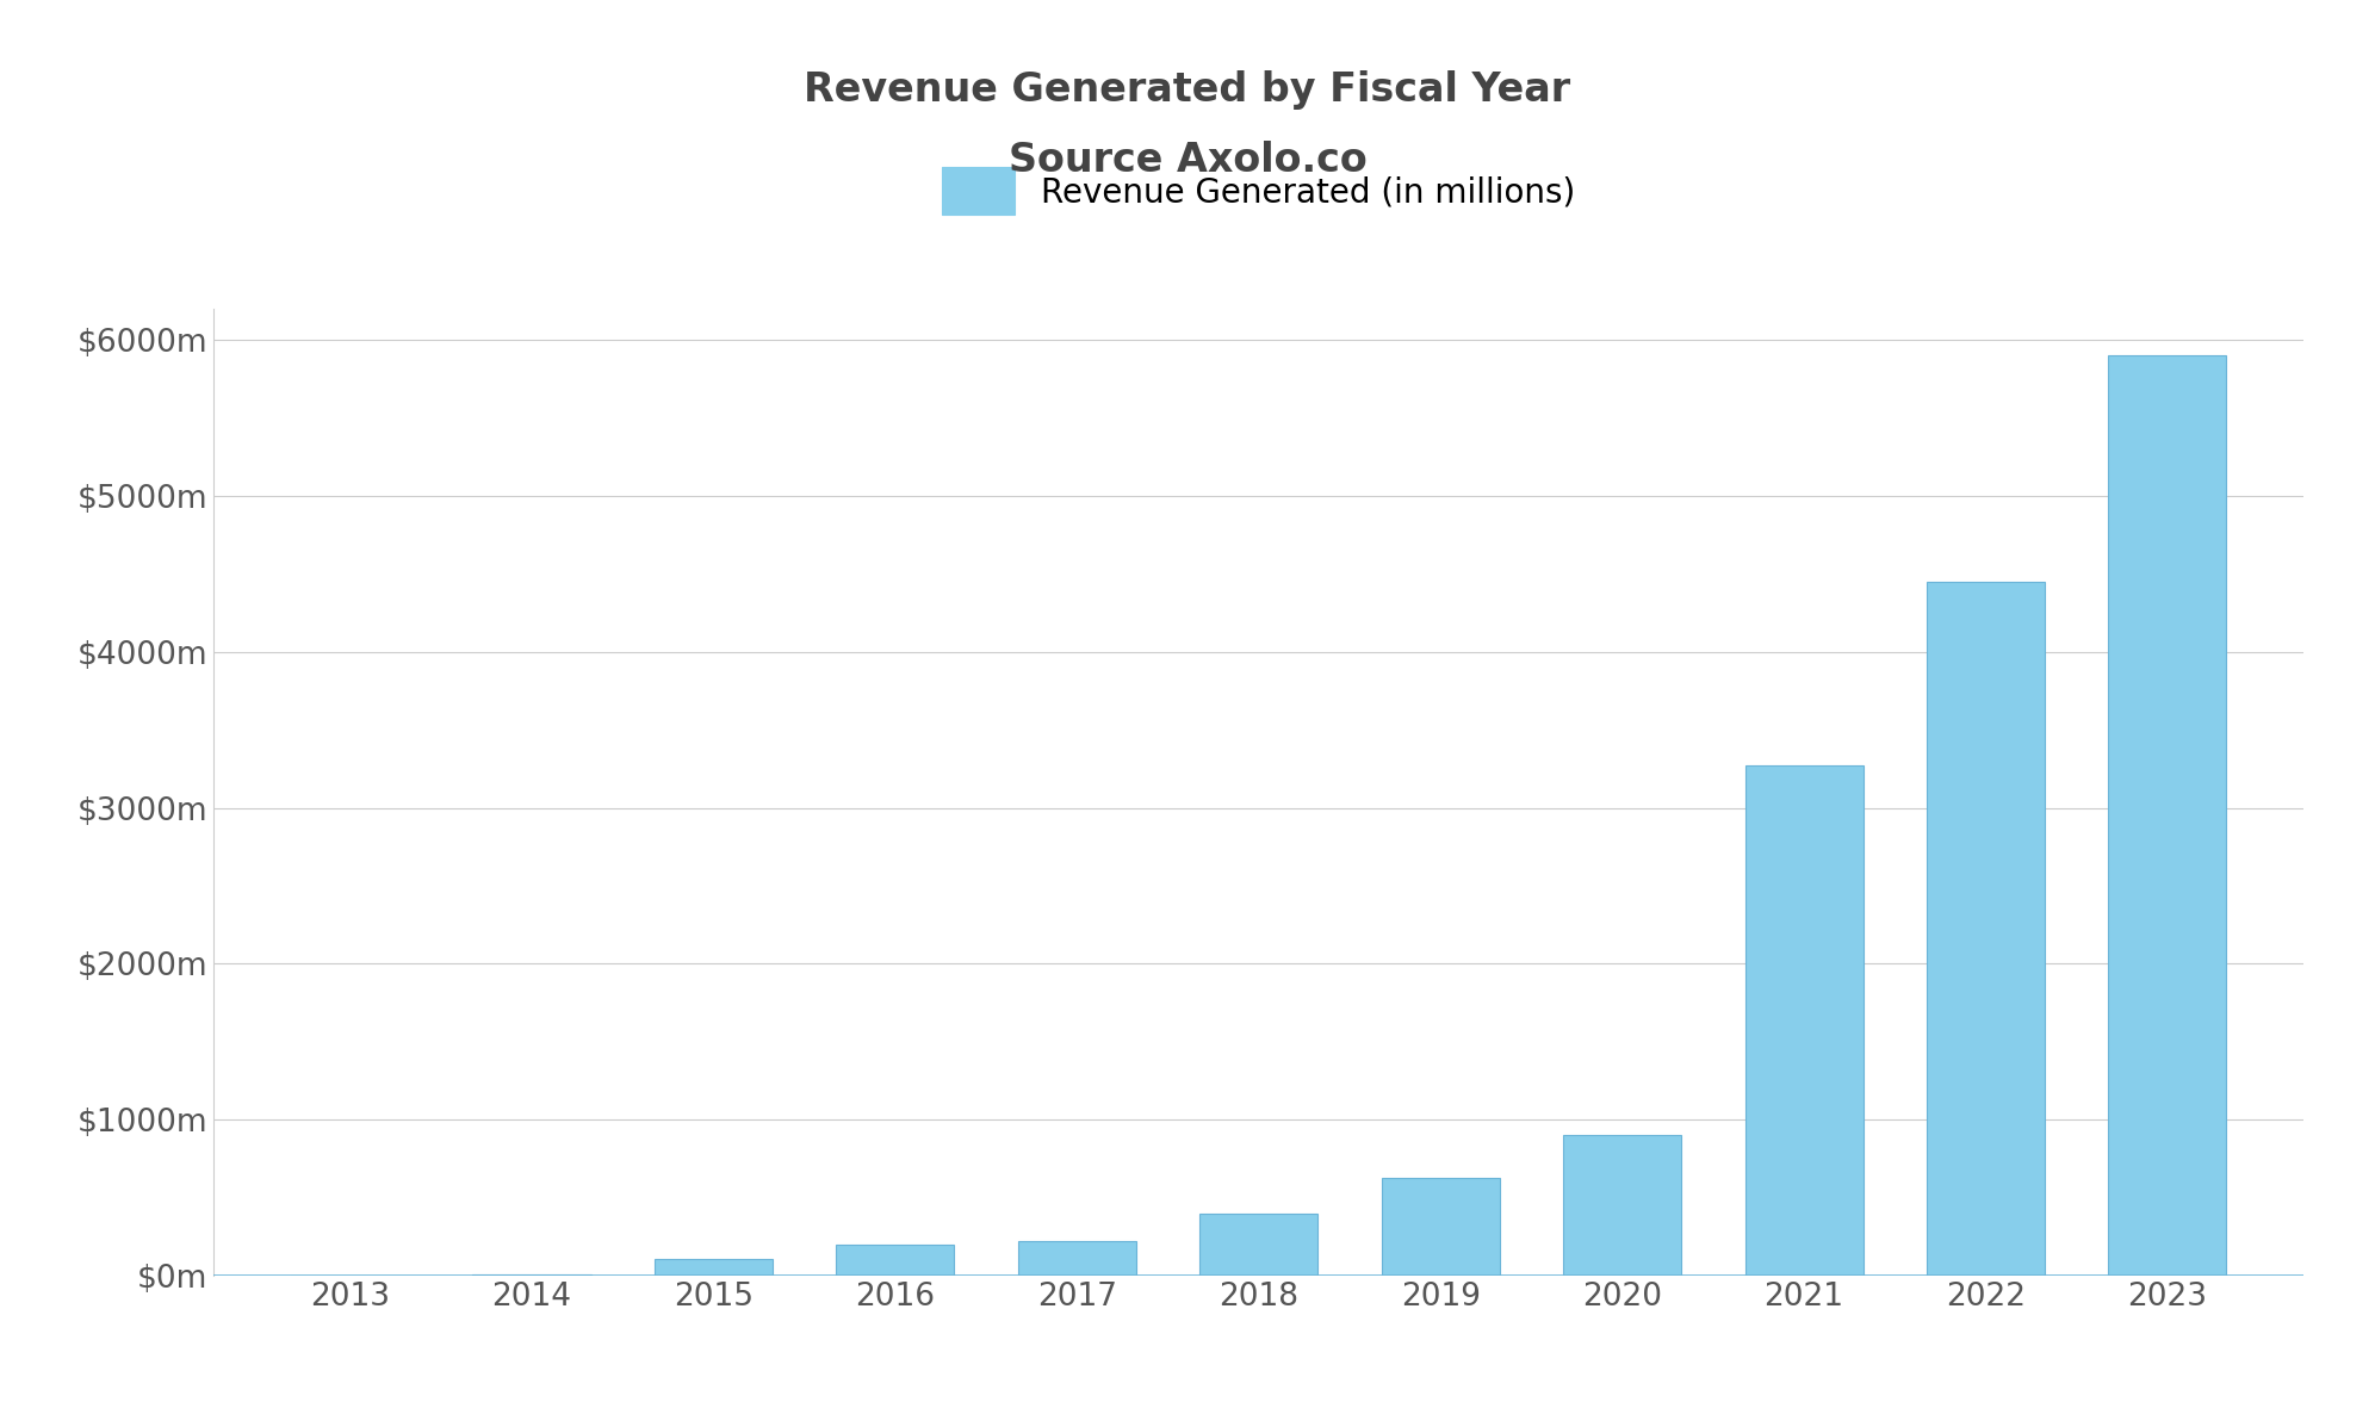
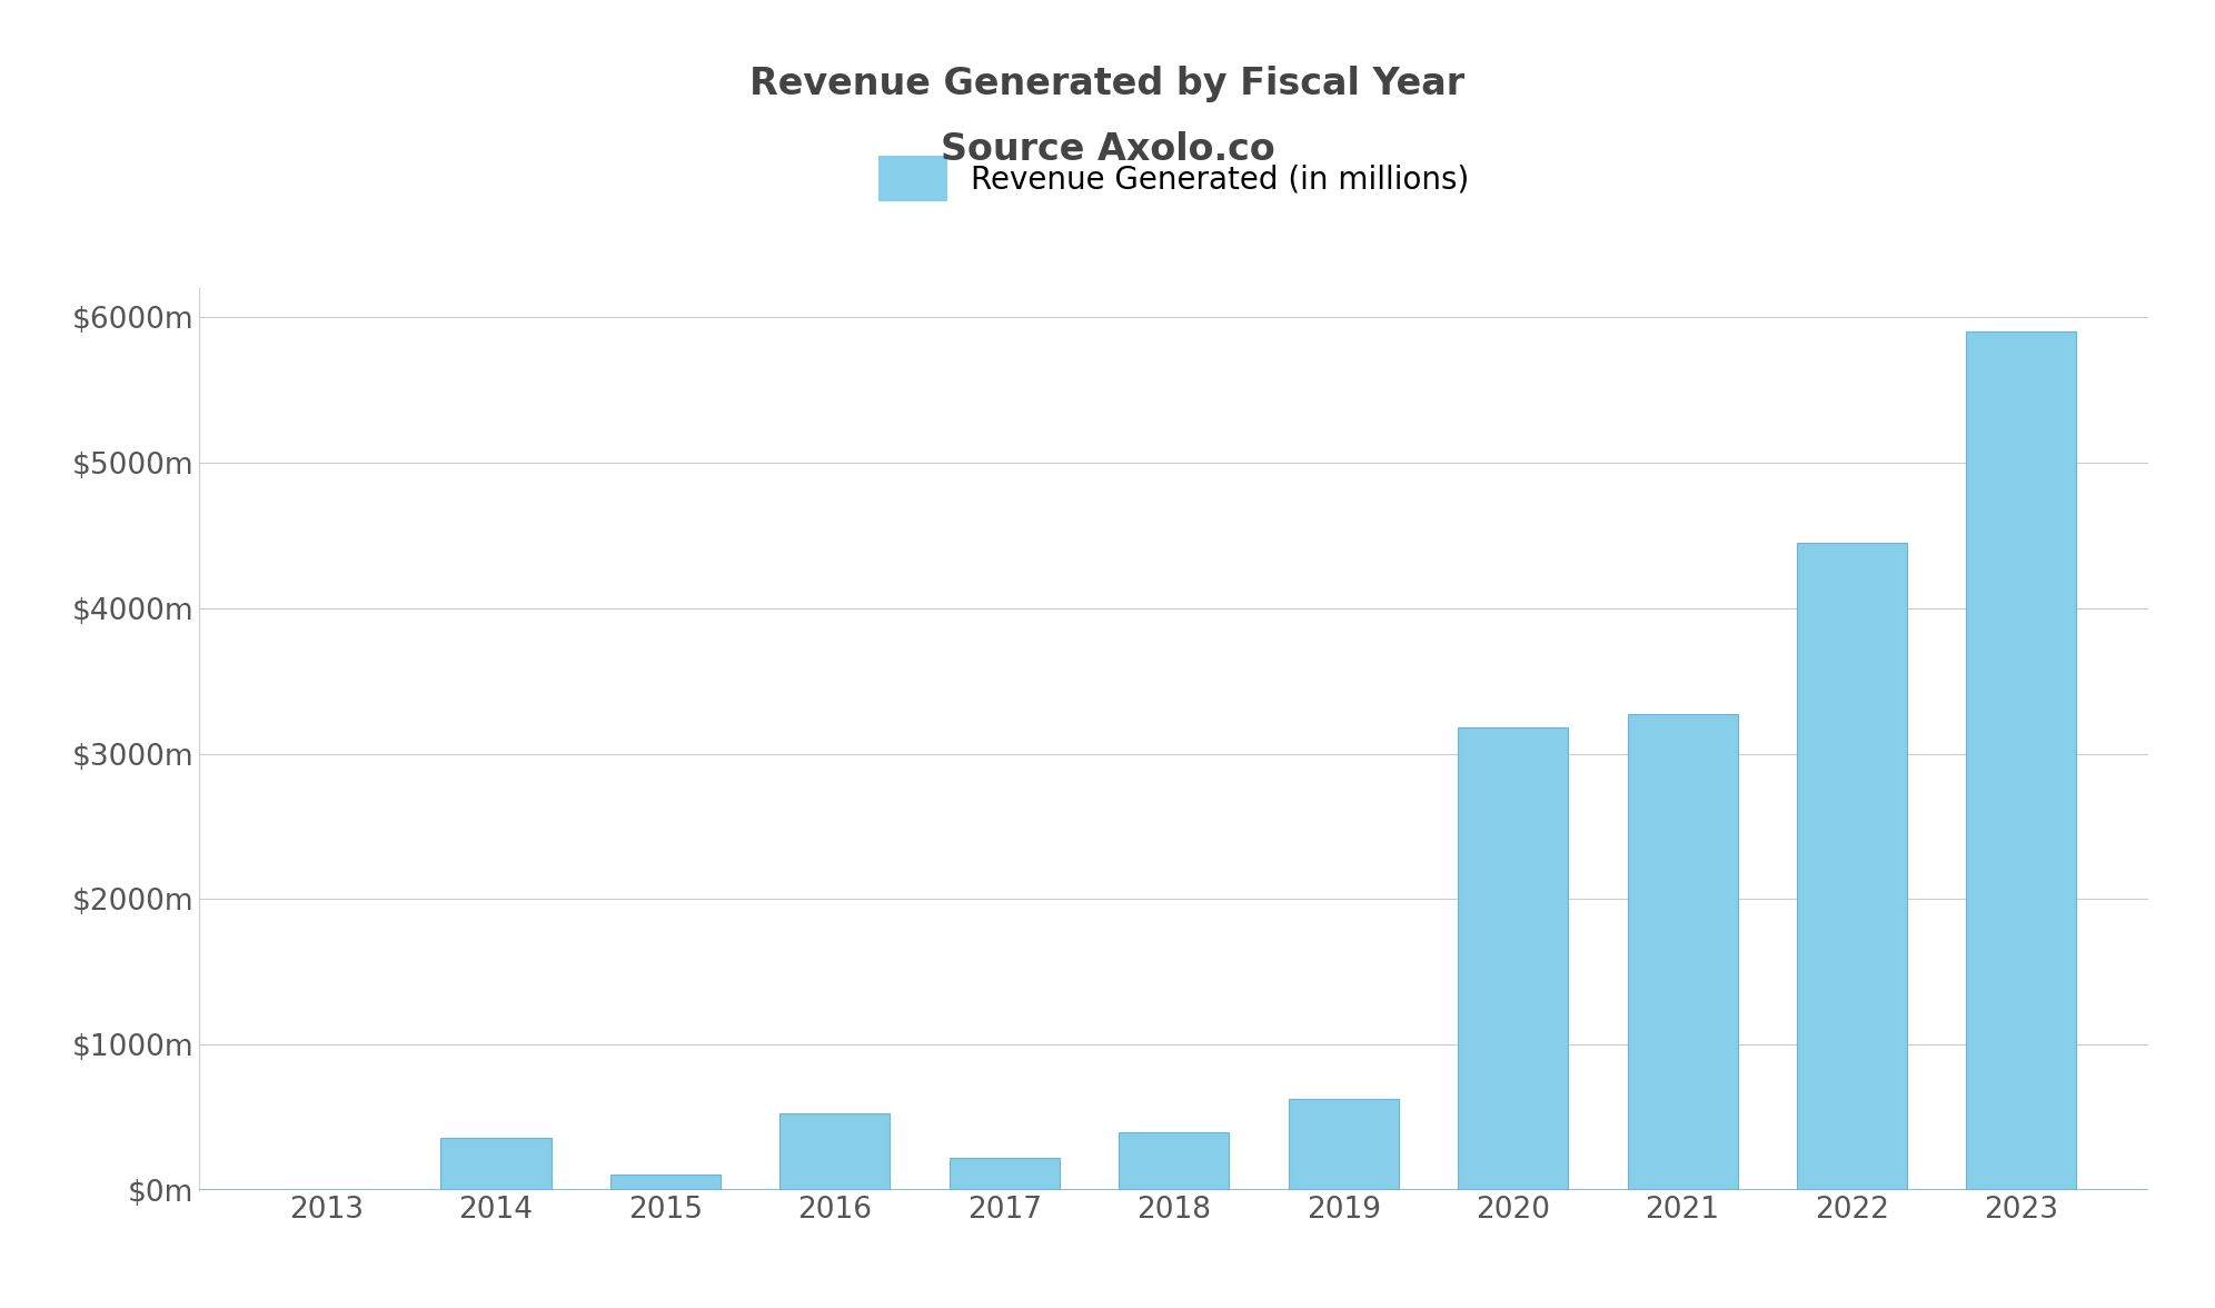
2014: $10m -> $360m
2016: $200m -> $530m
2020: $900m -> $3180m
